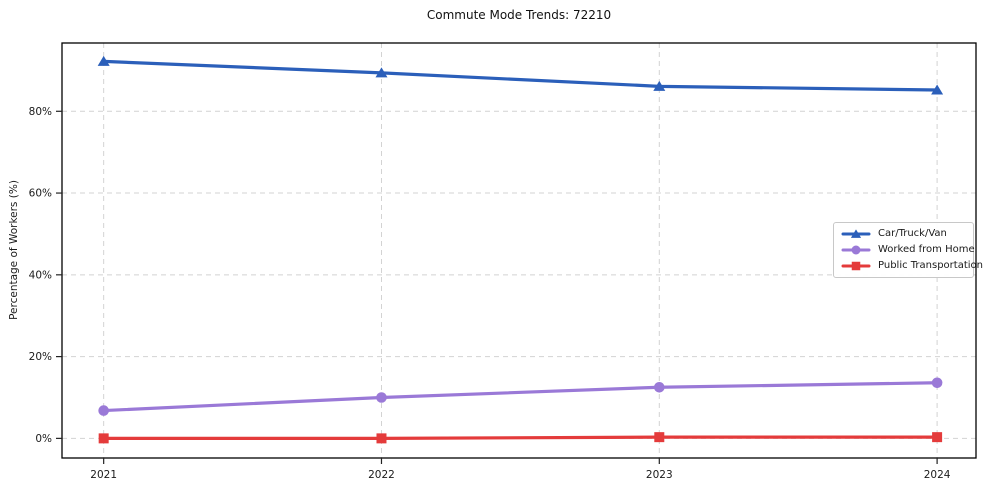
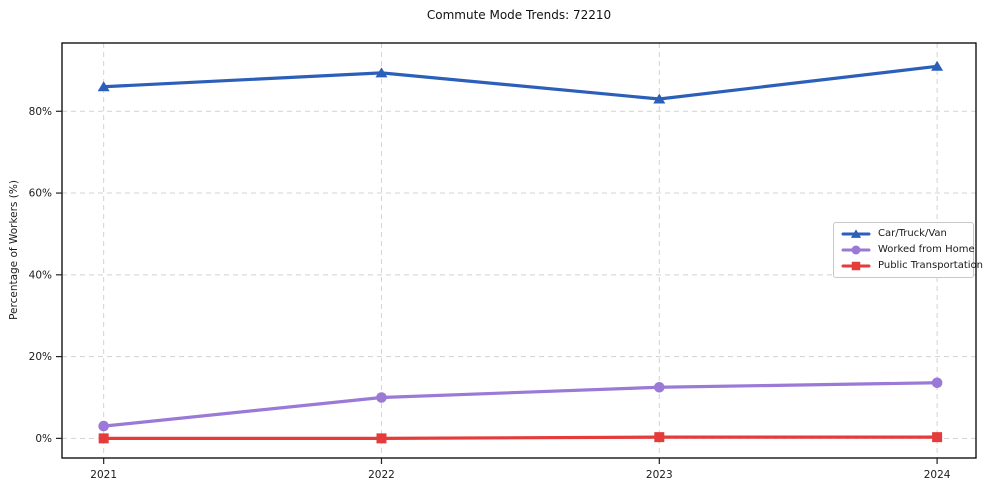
Car/Truck/Van/2021: 92% -> 86%
Worked from Home/2021: 7% -> 3%
Car/Truck/Van/2023: 86% -> 83%
Car/Truck/Van/2024: 85% -> 91%
